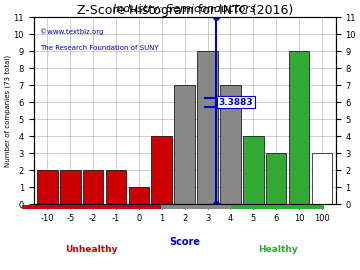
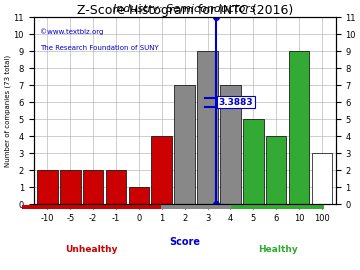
5: 4 -> 5
6: 3 -> 4
